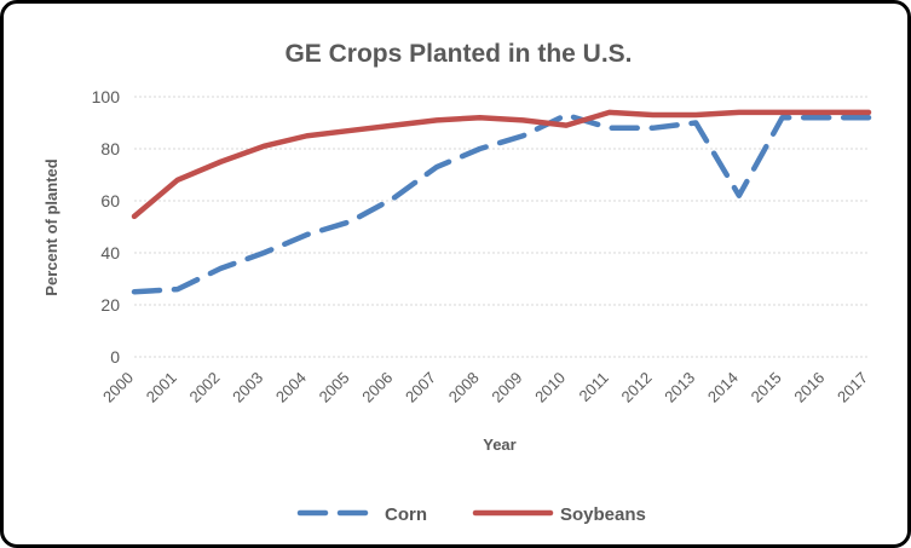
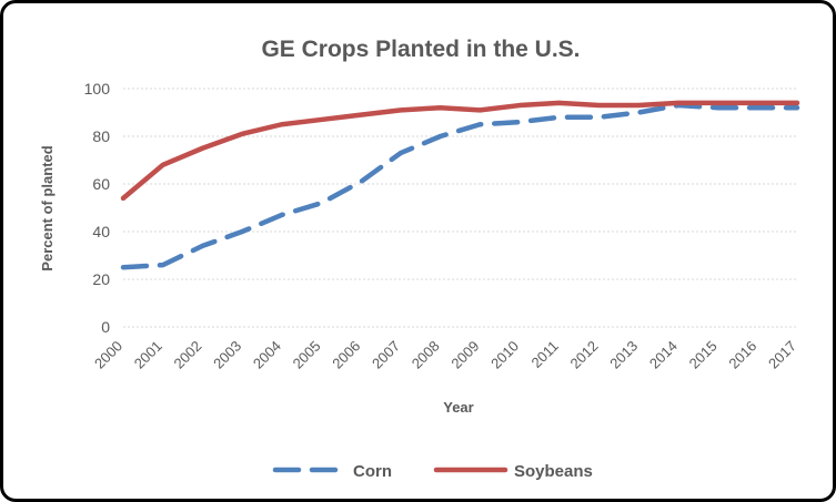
Corn/2010: 93 -> 86
Soybeans/2010: 89 -> 93
Corn/2014: 62 -> 93
